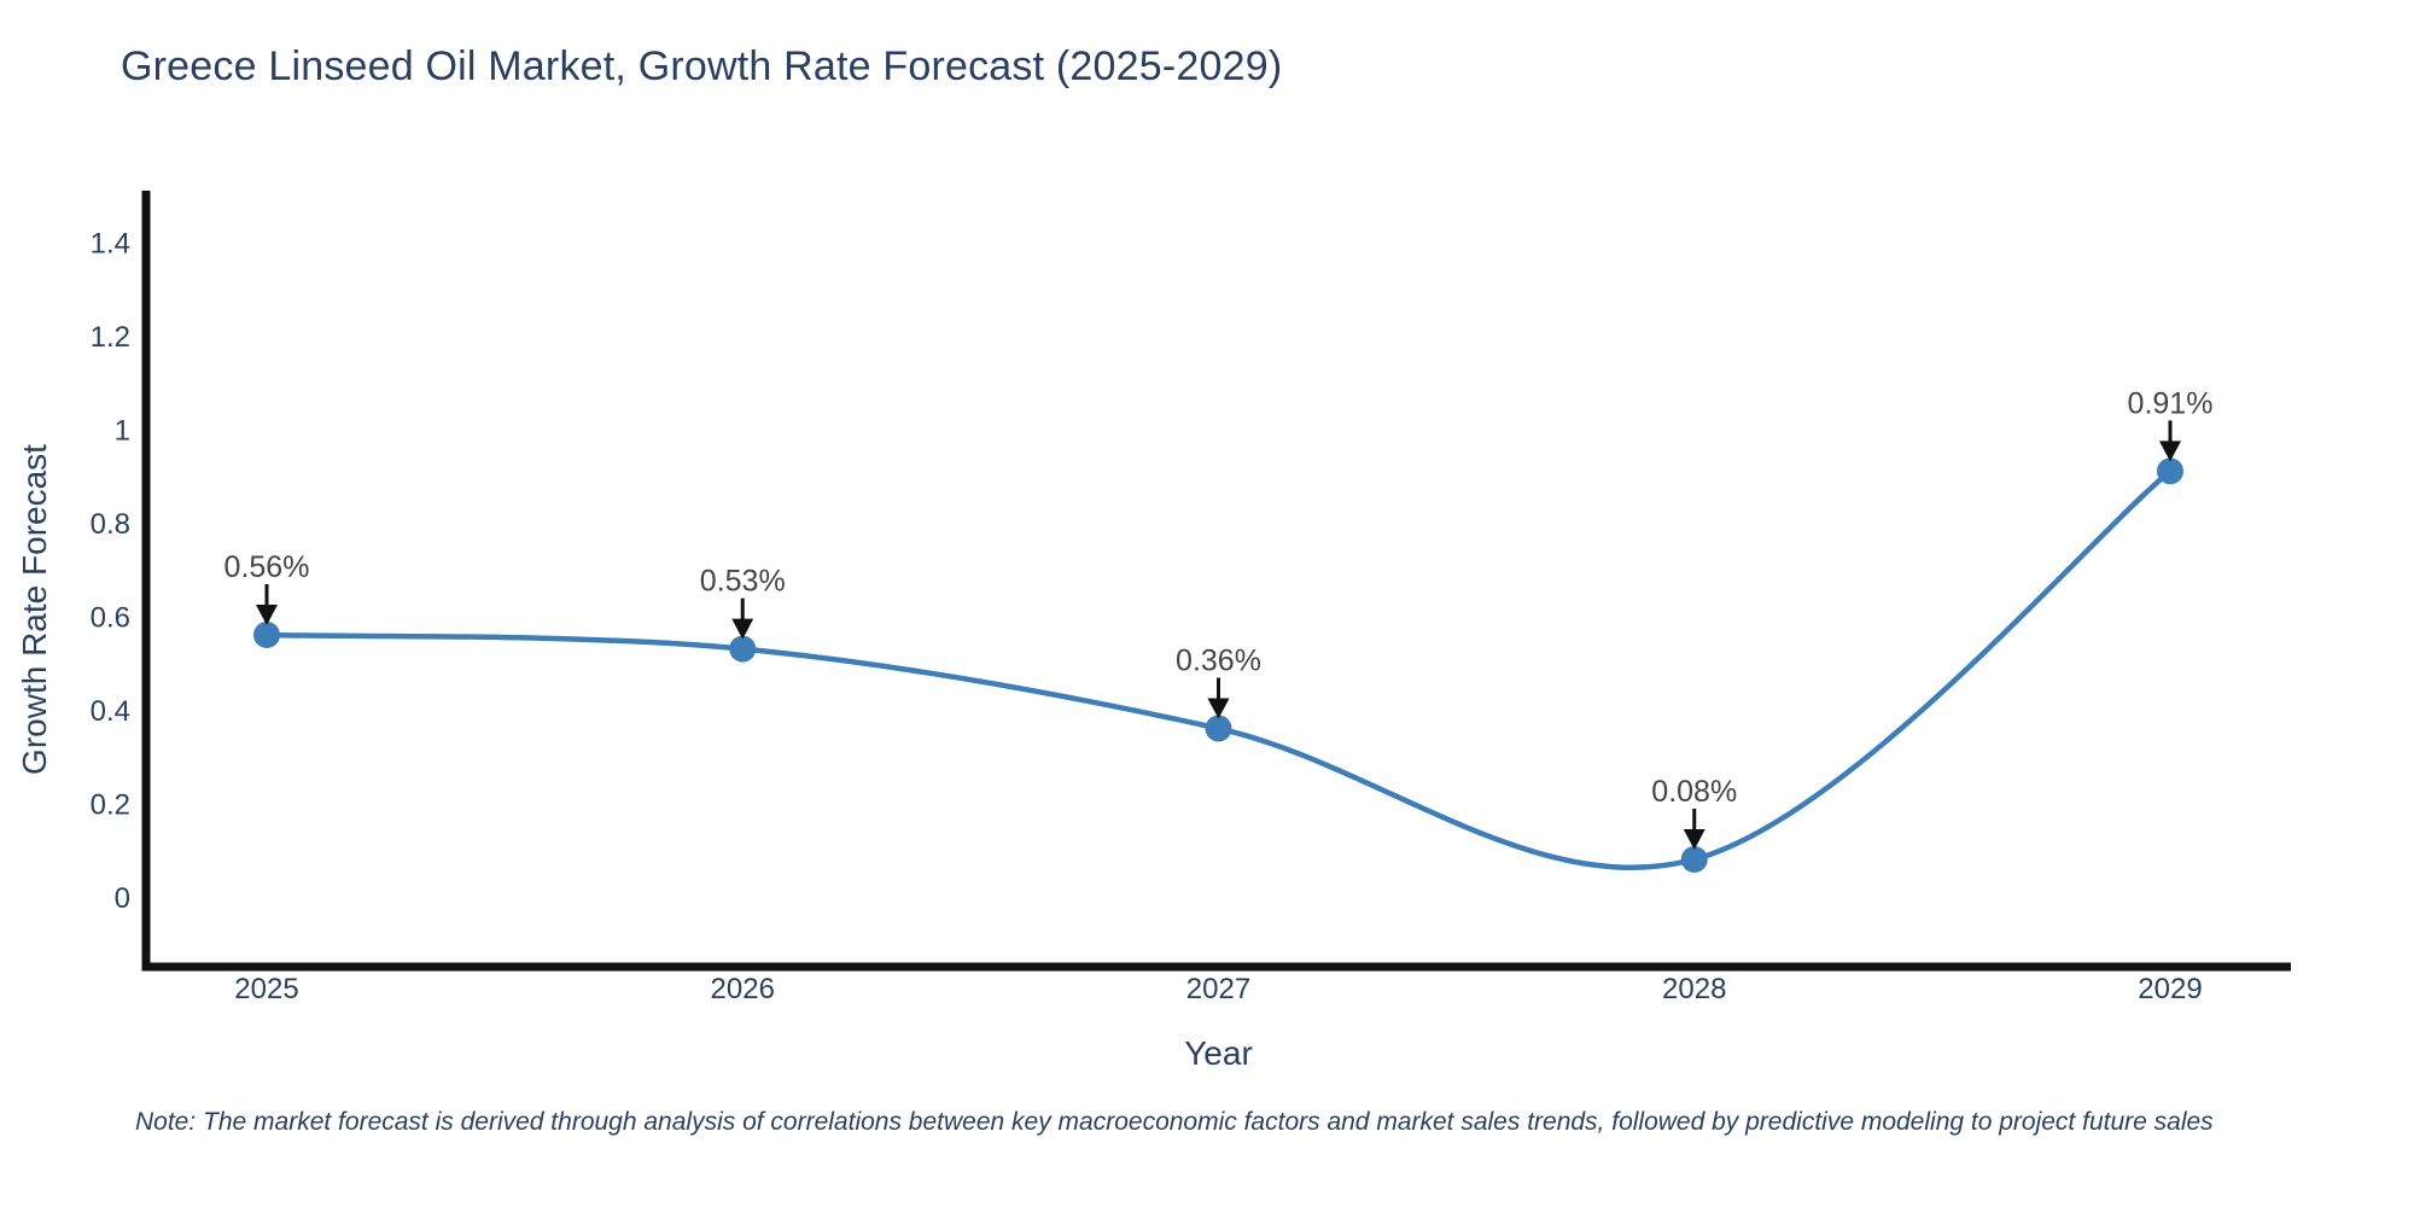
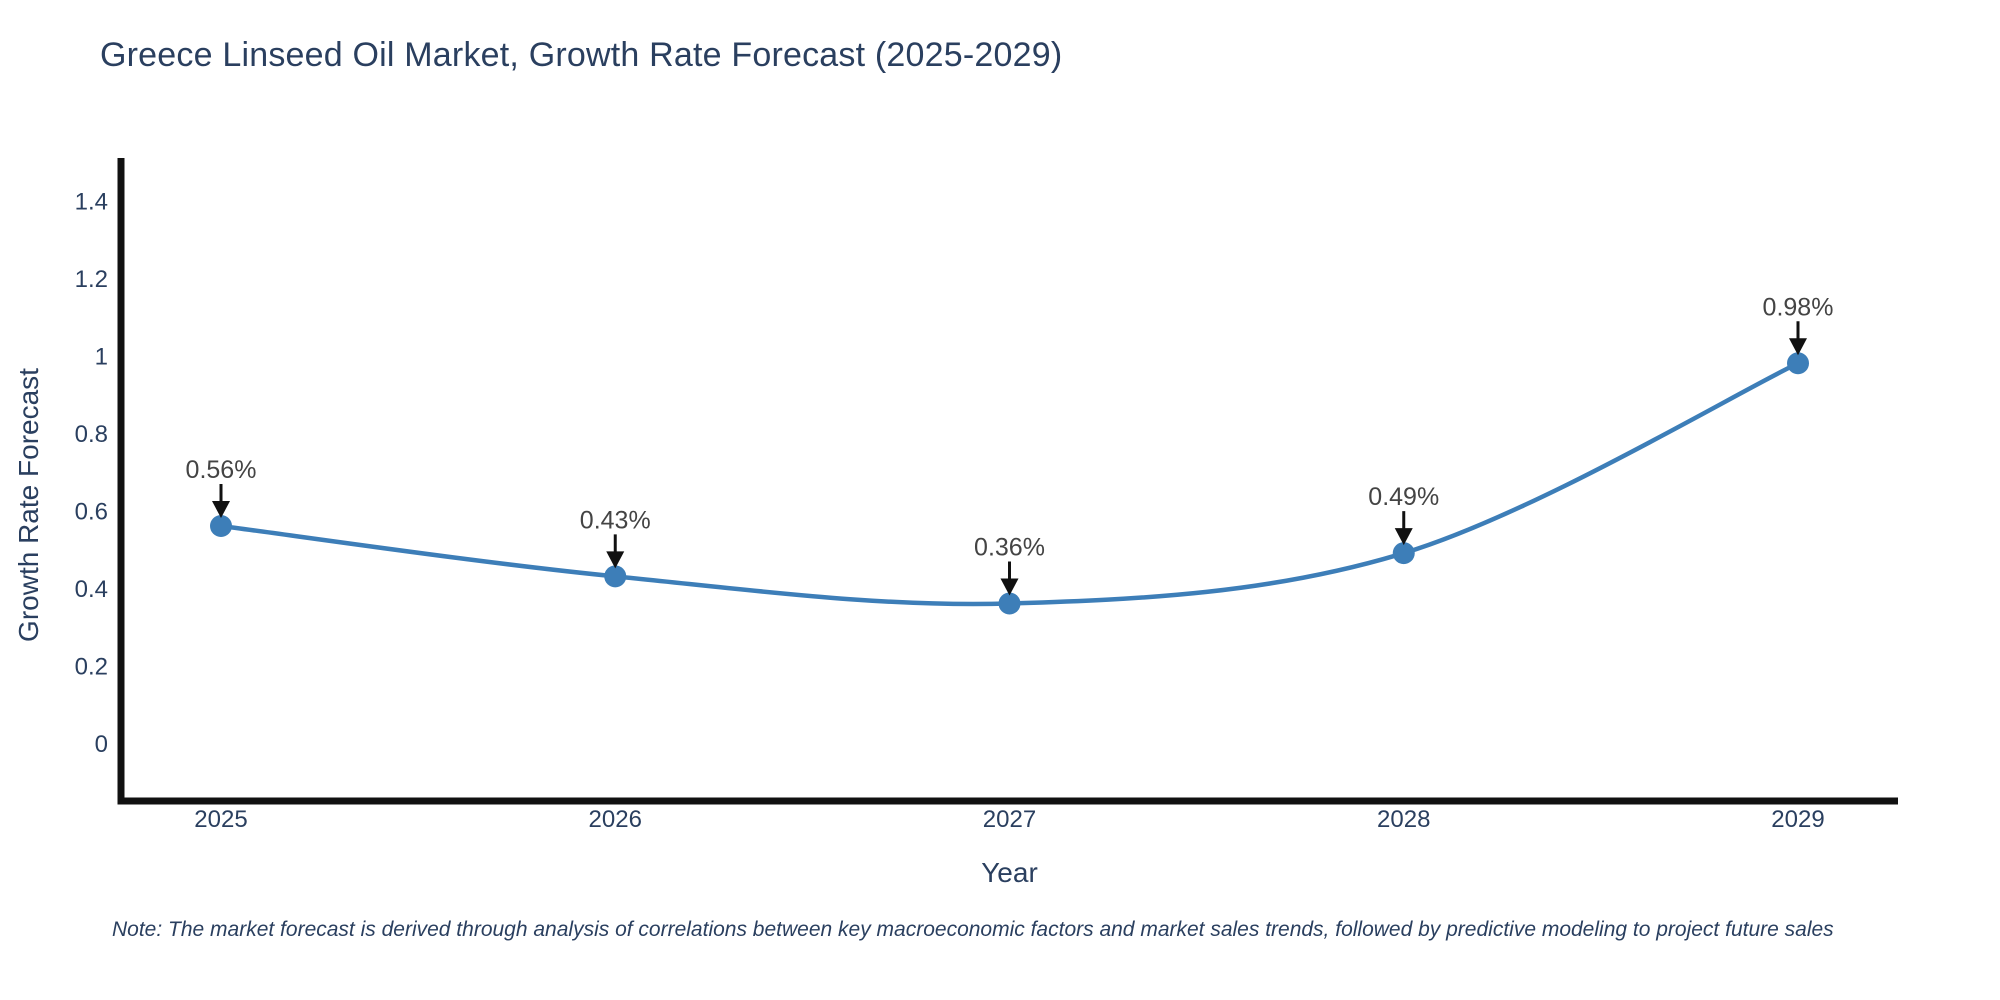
2026: 0.53% -> 0.43%
2028: 0.08% -> 0.49%
2029: 0.91% -> 0.98%
